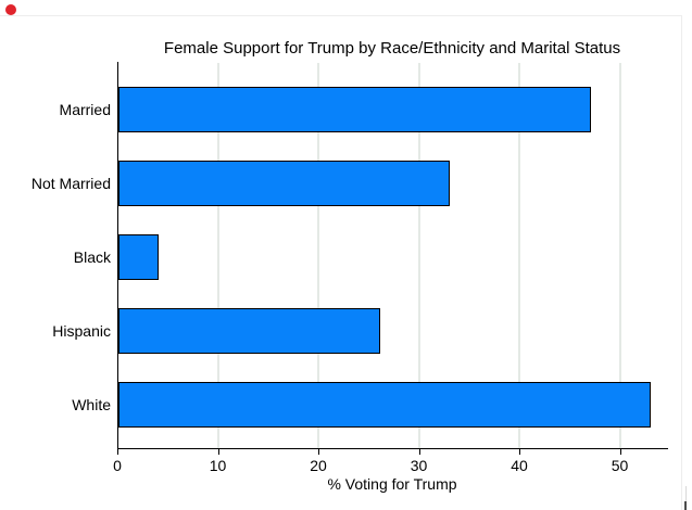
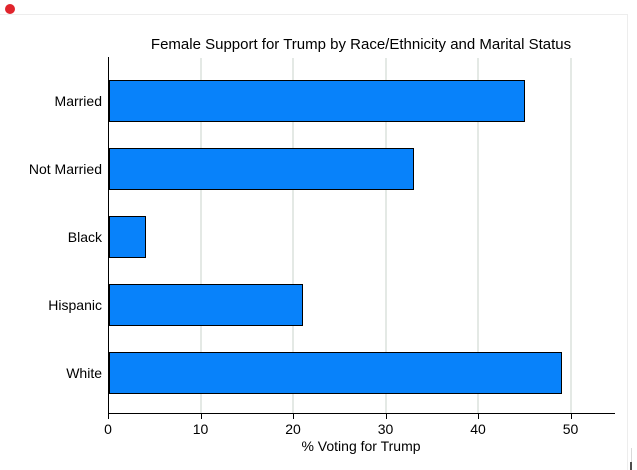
Married: 47 -> 45
Hispanic: 26 -> 21
White: 53 -> 49
